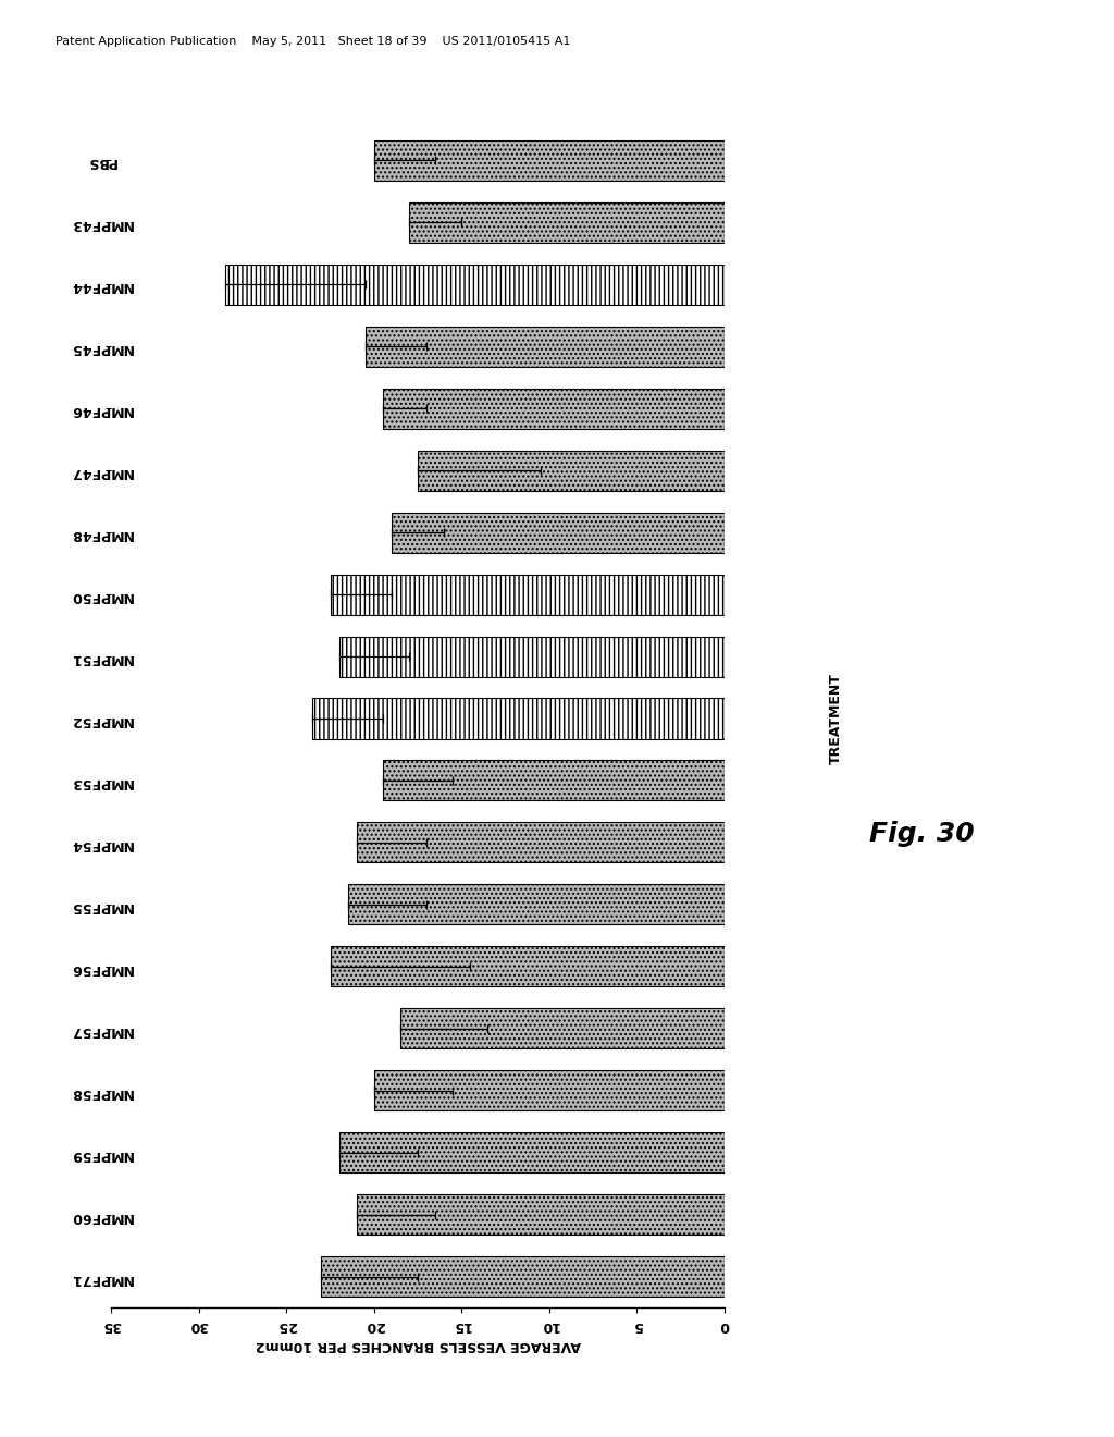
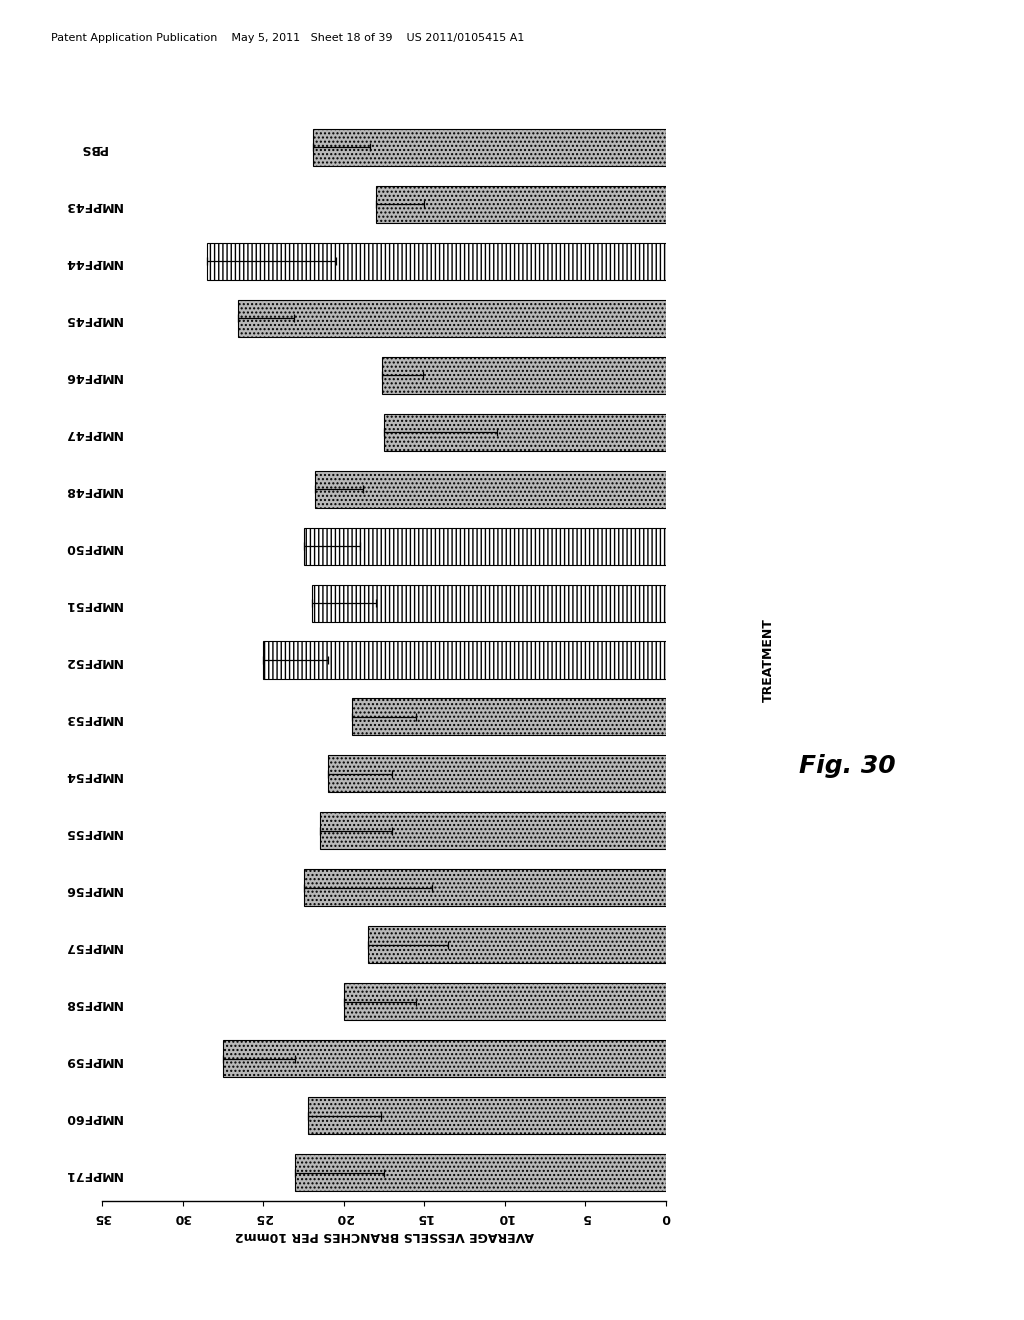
PBS: 20.0 -> 21.9
NMPF45: 20.5 -> 26.6
NMPF46: 19.5 -> 17.6
NMPF48: 19.0 -> 21.8
NMPF52: 23.5 -> 25.0
NMPF59: 22.0 -> 27.5
NMPF60: 21.0 -> 22.2
